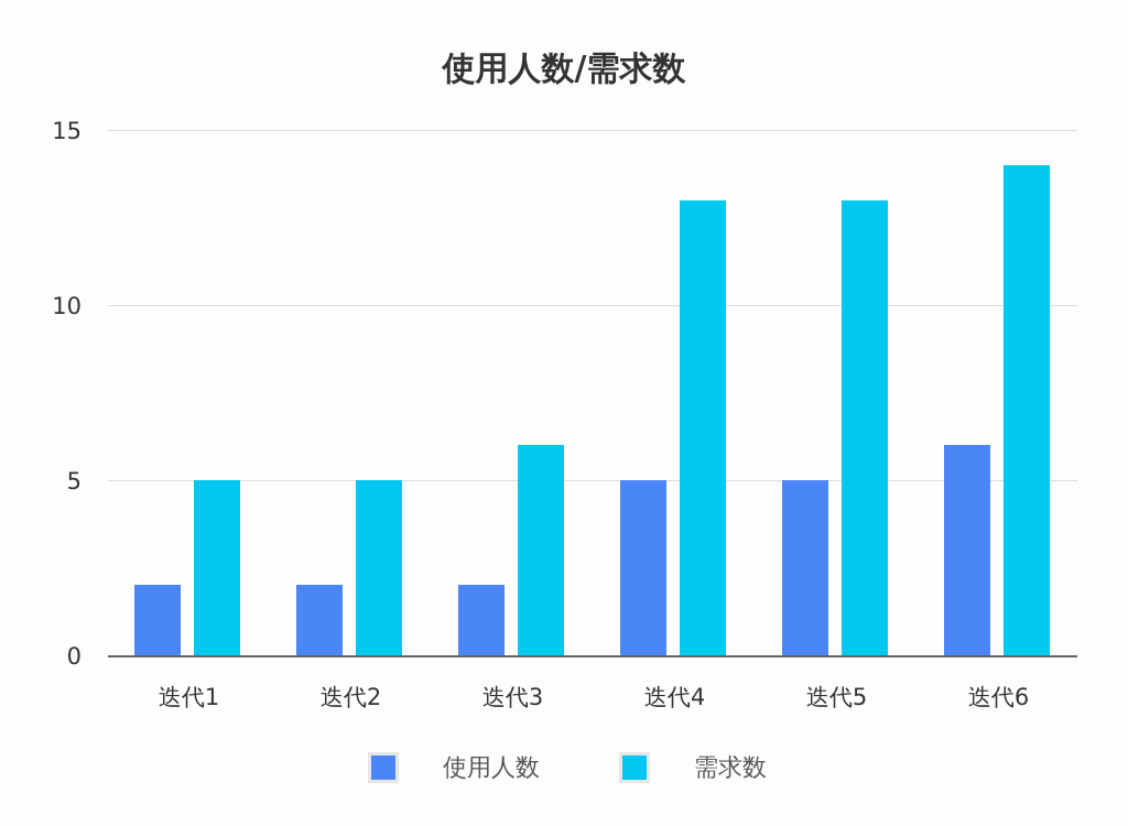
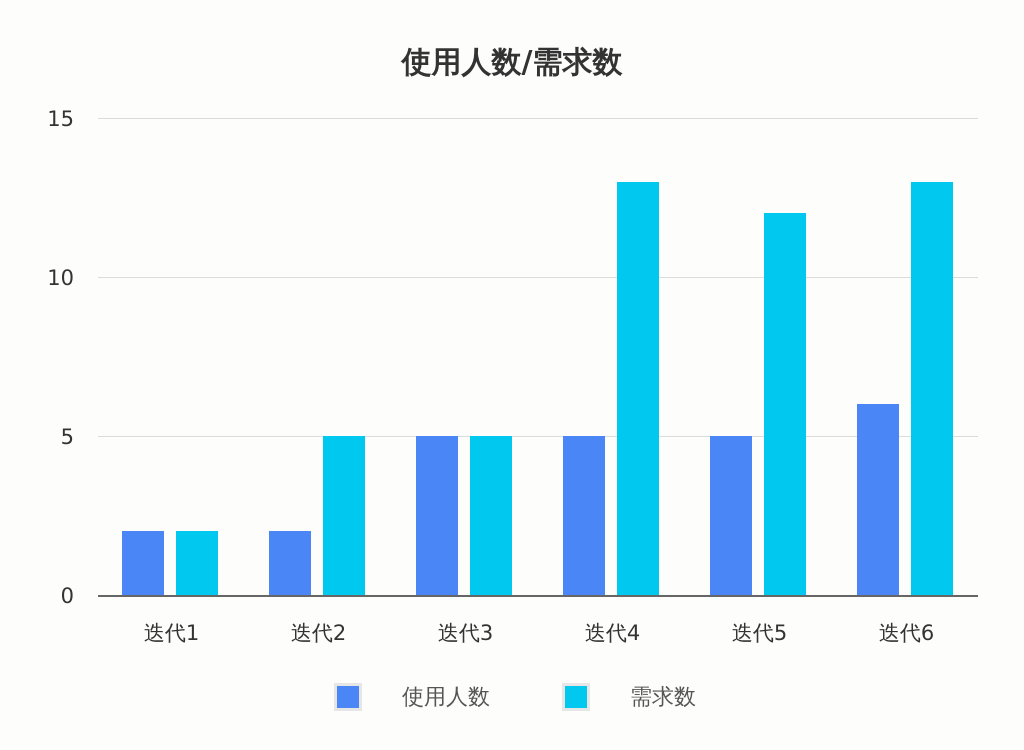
需求数/迭代1: 5 -> 2
使用人数/迭代3: 2 -> 5
需求数/迭代3: 6 -> 5
需求数/迭代5: 13 -> 12
需求数/迭代6: 14 -> 13
